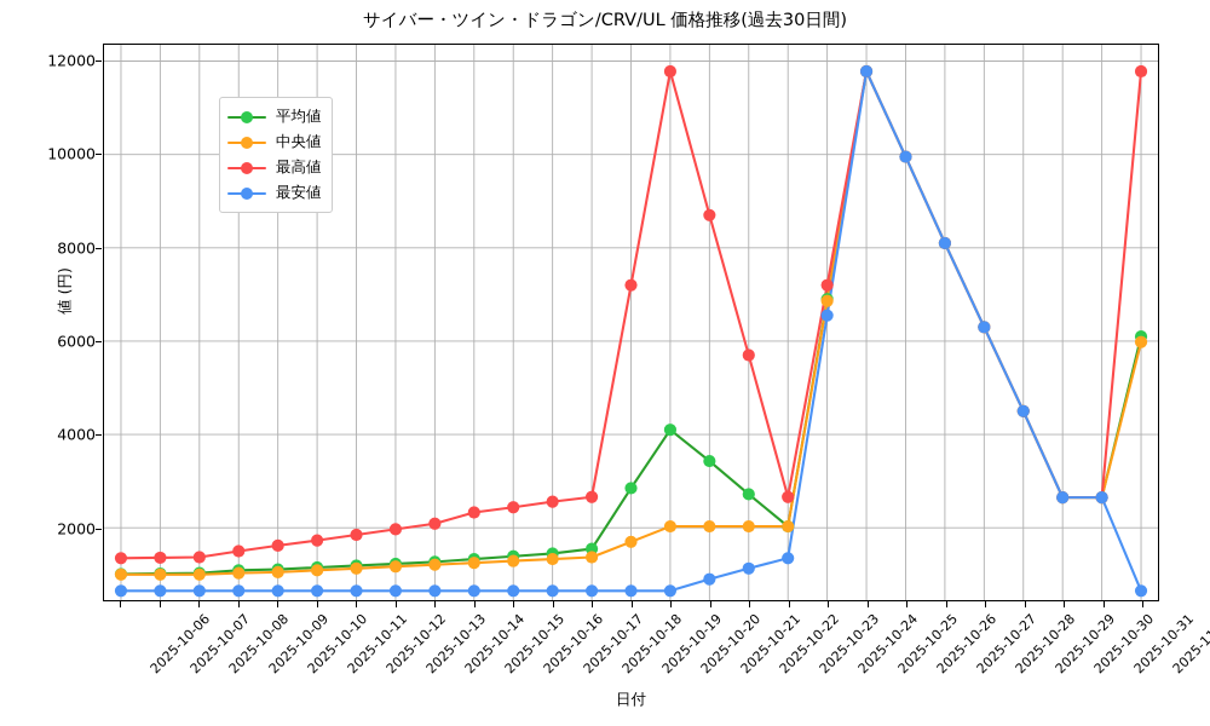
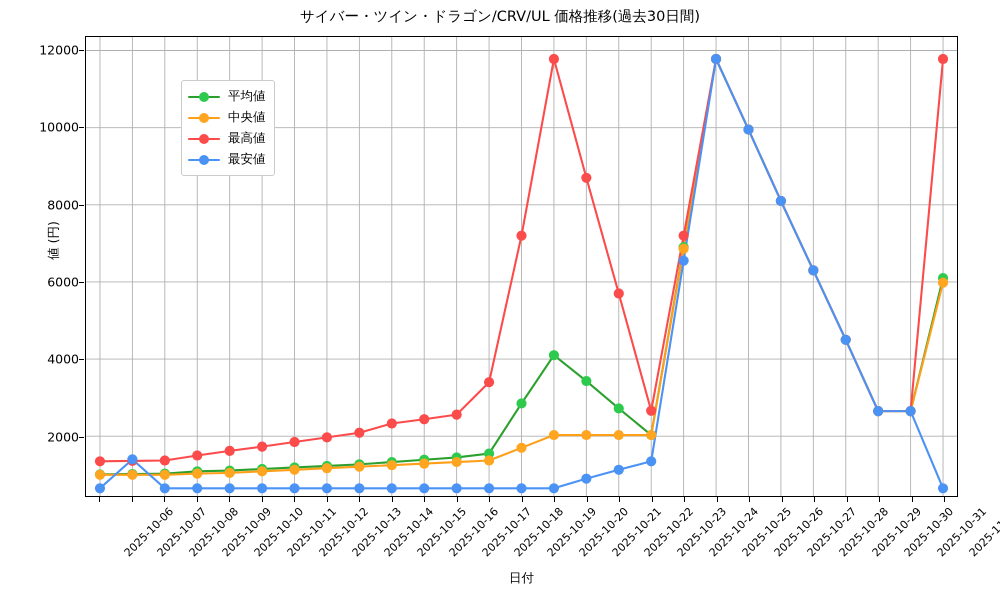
最安値/2025-10-07: 600 -> 1400
最高値/2025-10-18: 2700 -> 3400
